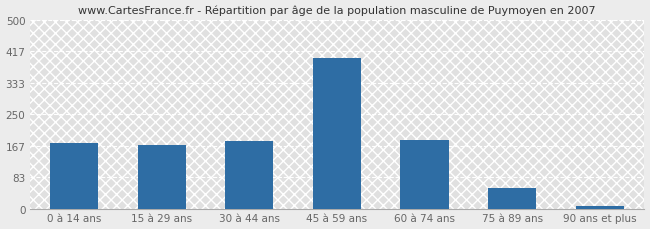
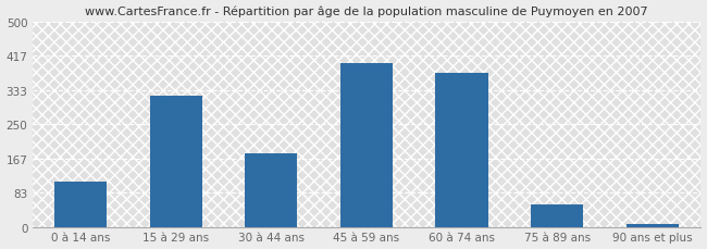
0 à 14 ans: 175 -> 110
15 à 29 ans: 168 -> 320
60 à 74 ans: 182 -> 375
